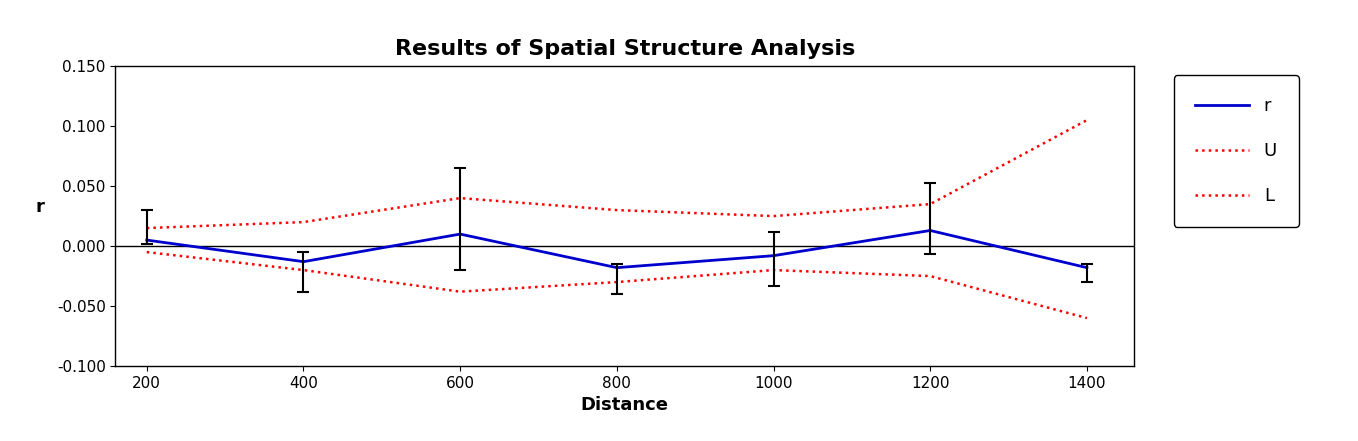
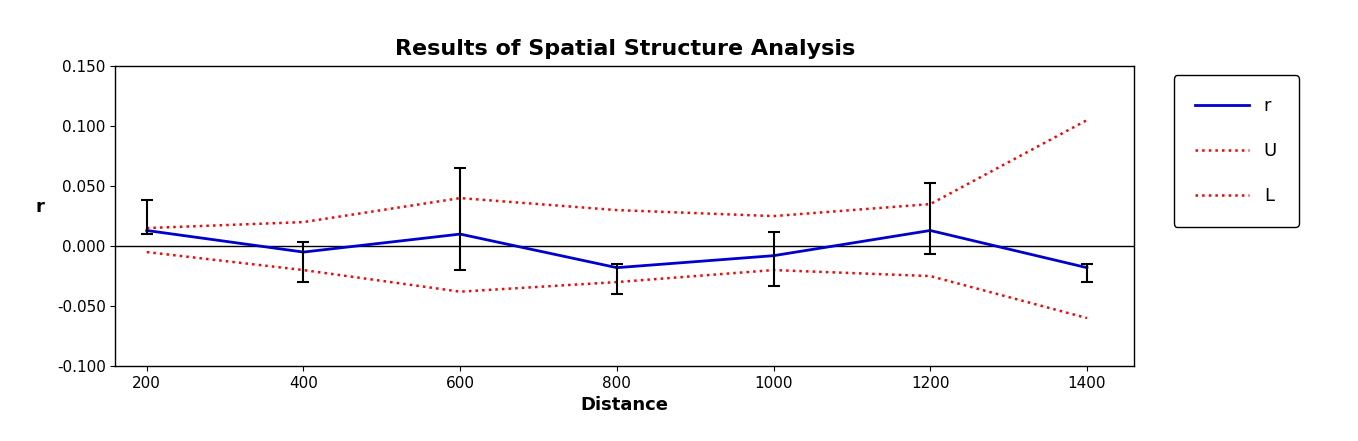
r/200: 0.005 -> 0.013
r/400: -0.013 -> -0.005
